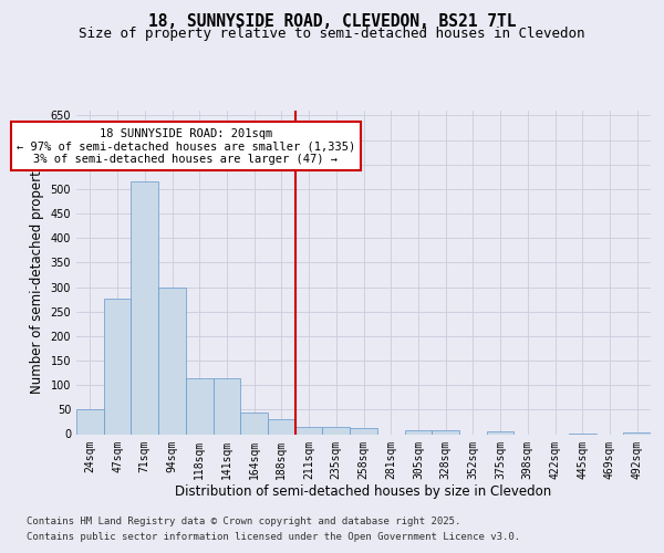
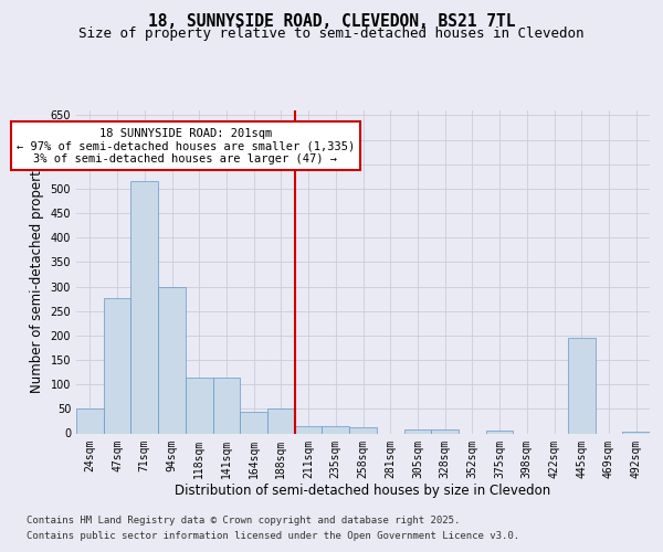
188sqm: 30 -> 50
445sqm: 2 -> 195
